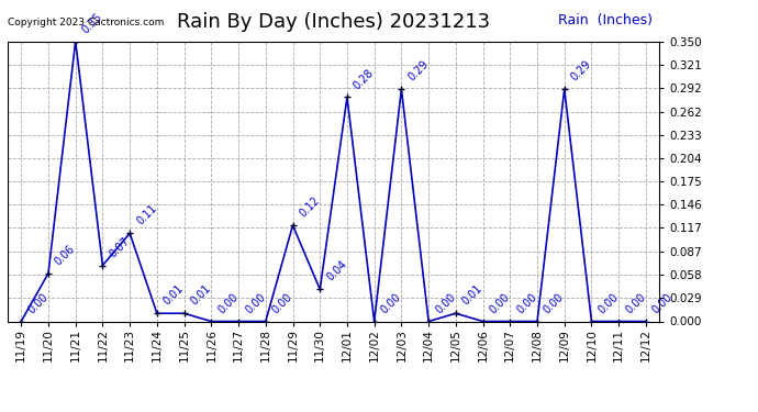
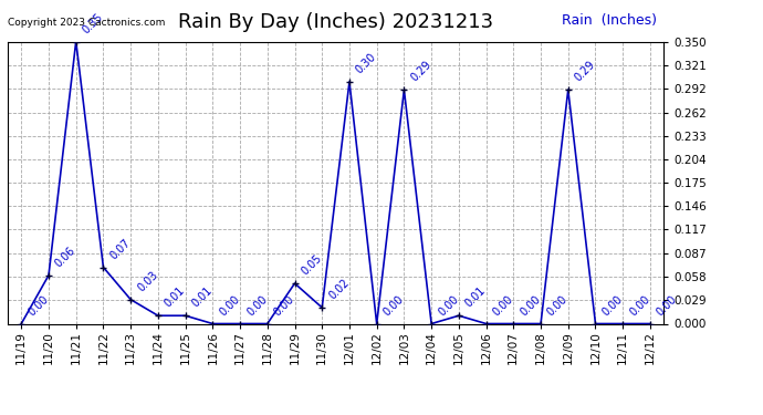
11/23: 0.11 -> 0.03
11/29: 0.12 -> 0.05
11/30: 0.04 -> 0.02
12/01: 0.28 -> 0.30
